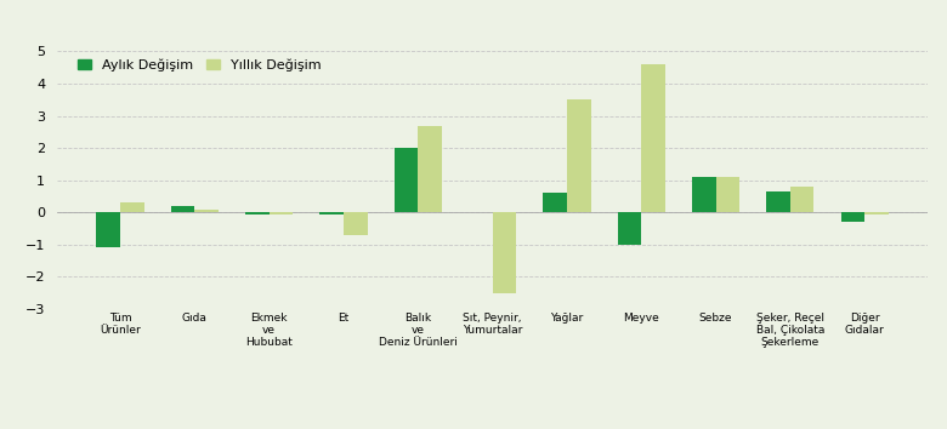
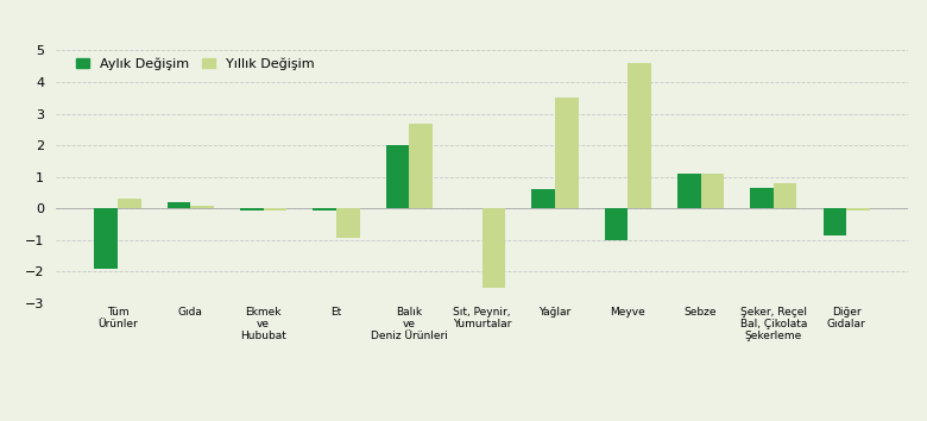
Aylık Değişim/Tüm Ürünler: -1.10 -> -1.90
Yıllık Değişim/Et: -0.70 -> -0.95
Aylık Değişim/Diğer Gıdalar: -0.30 -> -0.85
